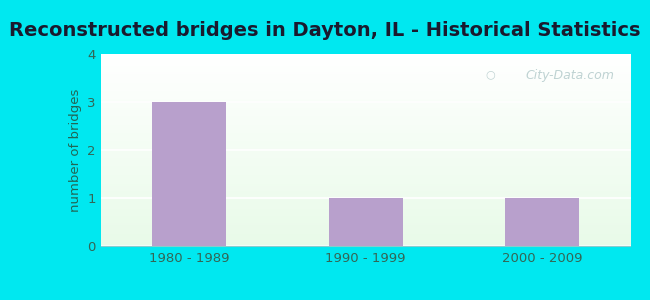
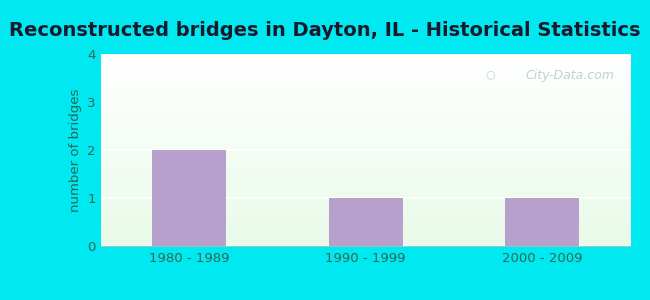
1980 - 1989: 3 -> 2
